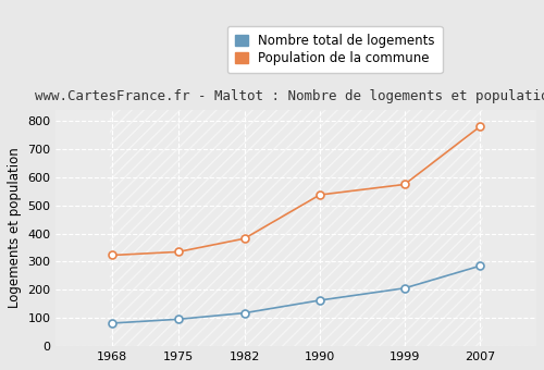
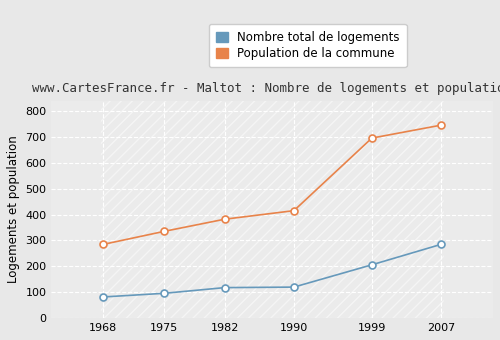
Population de la commune/1968: 323 -> 285
Nombre total de logements/1990: 163 -> 120
Population de la commune/1990: 537 -> 415
Population de la commune/1999: 574 -> 695
Population de la commune/2007: 779 -> 745
